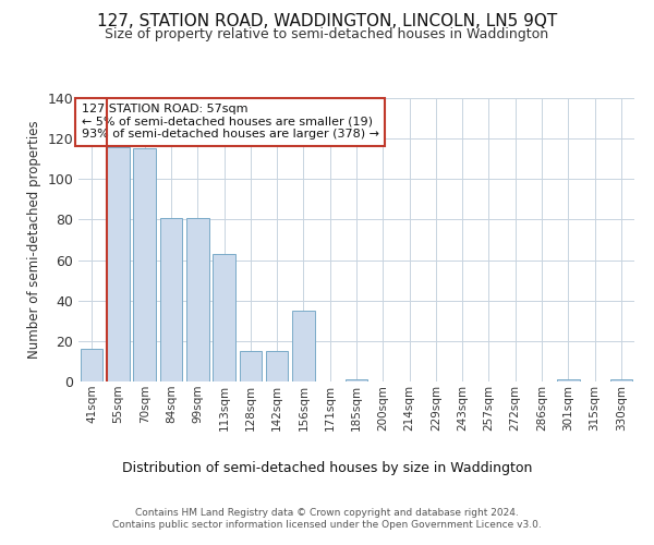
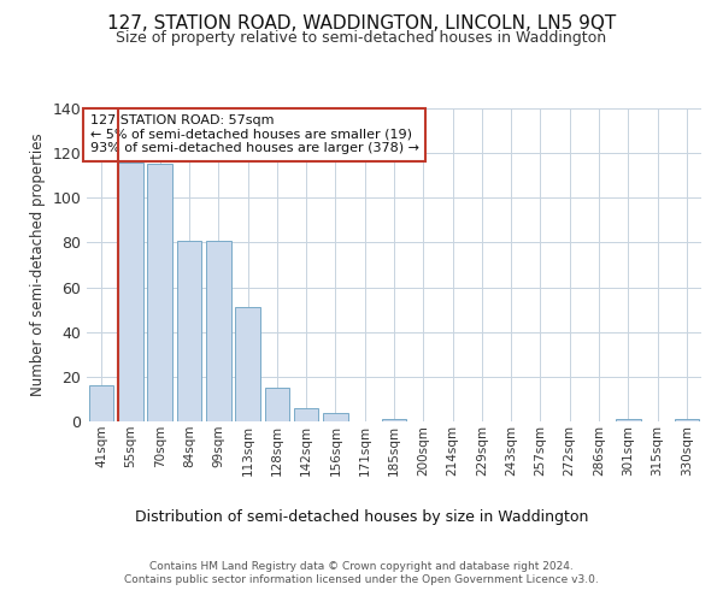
113sqm: 63 -> 51
142sqm: 15 -> 6
156sqm: 35 -> 4
